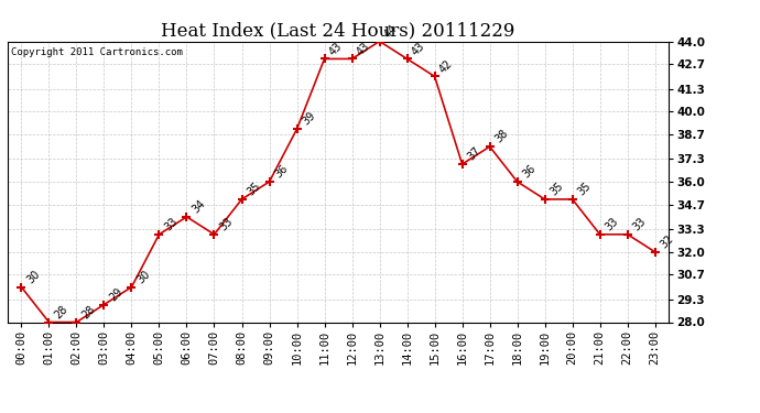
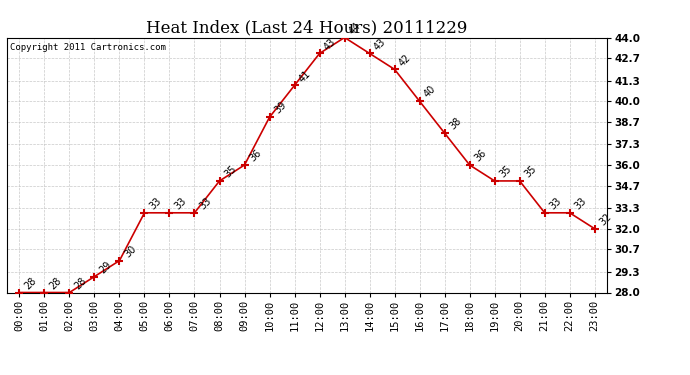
00:00: 30 -> 28
06:00: 34 -> 33
11:00: 43 -> 41
16:00: 37 -> 40
